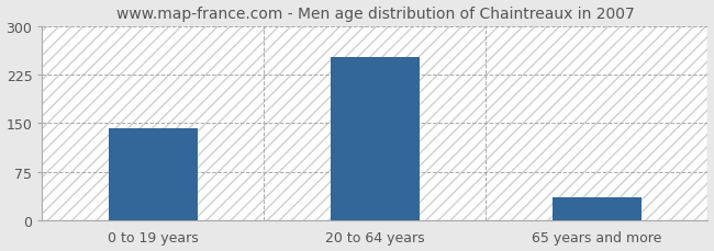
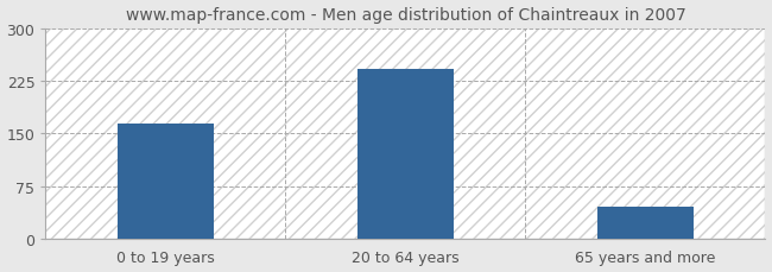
0 to 19 years: 142 -> 164
20 to 64 years: 252 -> 242
65 years and more: 35 -> 46
